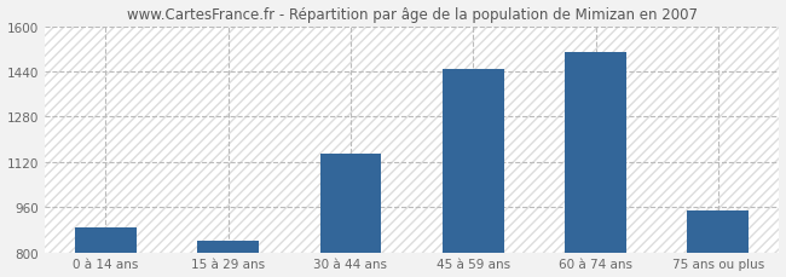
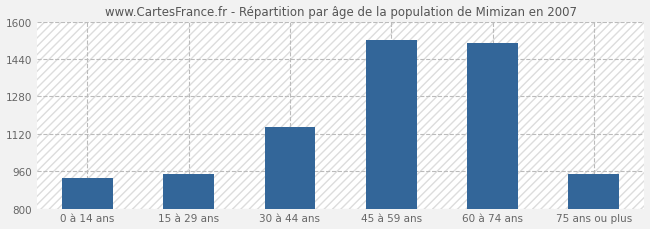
0 à 14 ans: 890 -> 930
15 à 29 ans: 840 -> 950
45 à 59 ans: 1450 -> 1520
